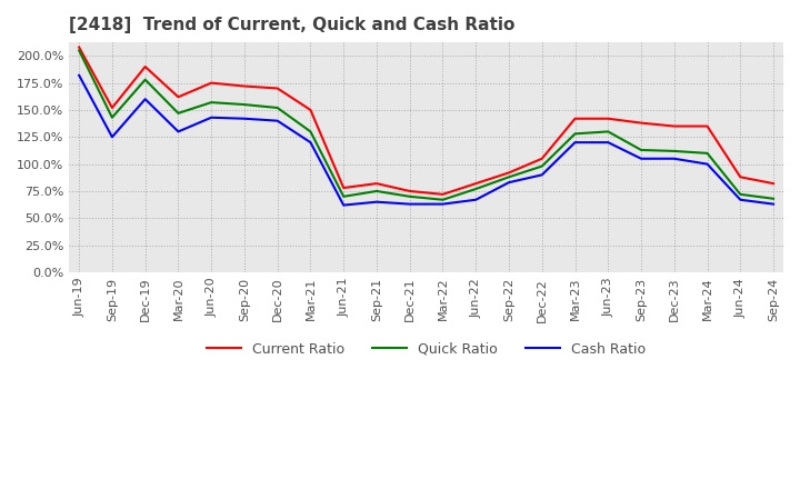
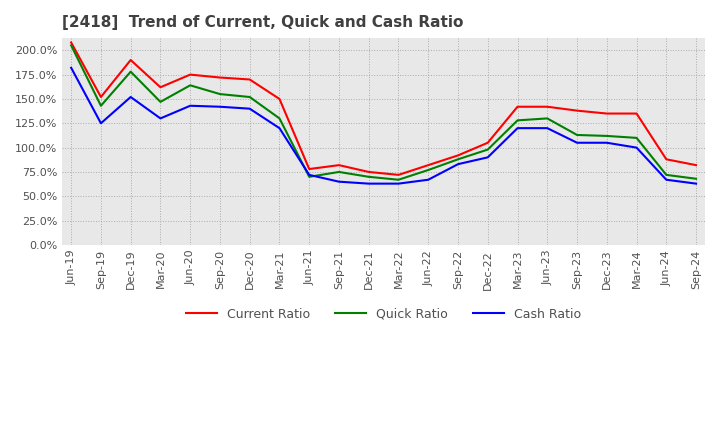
Cash Ratio/Dec-19: 160% -> 152%
Quick Ratio/Jun-20: 157% -> 164%
Cash Ratio/Jun-21: 62% -> 72%
